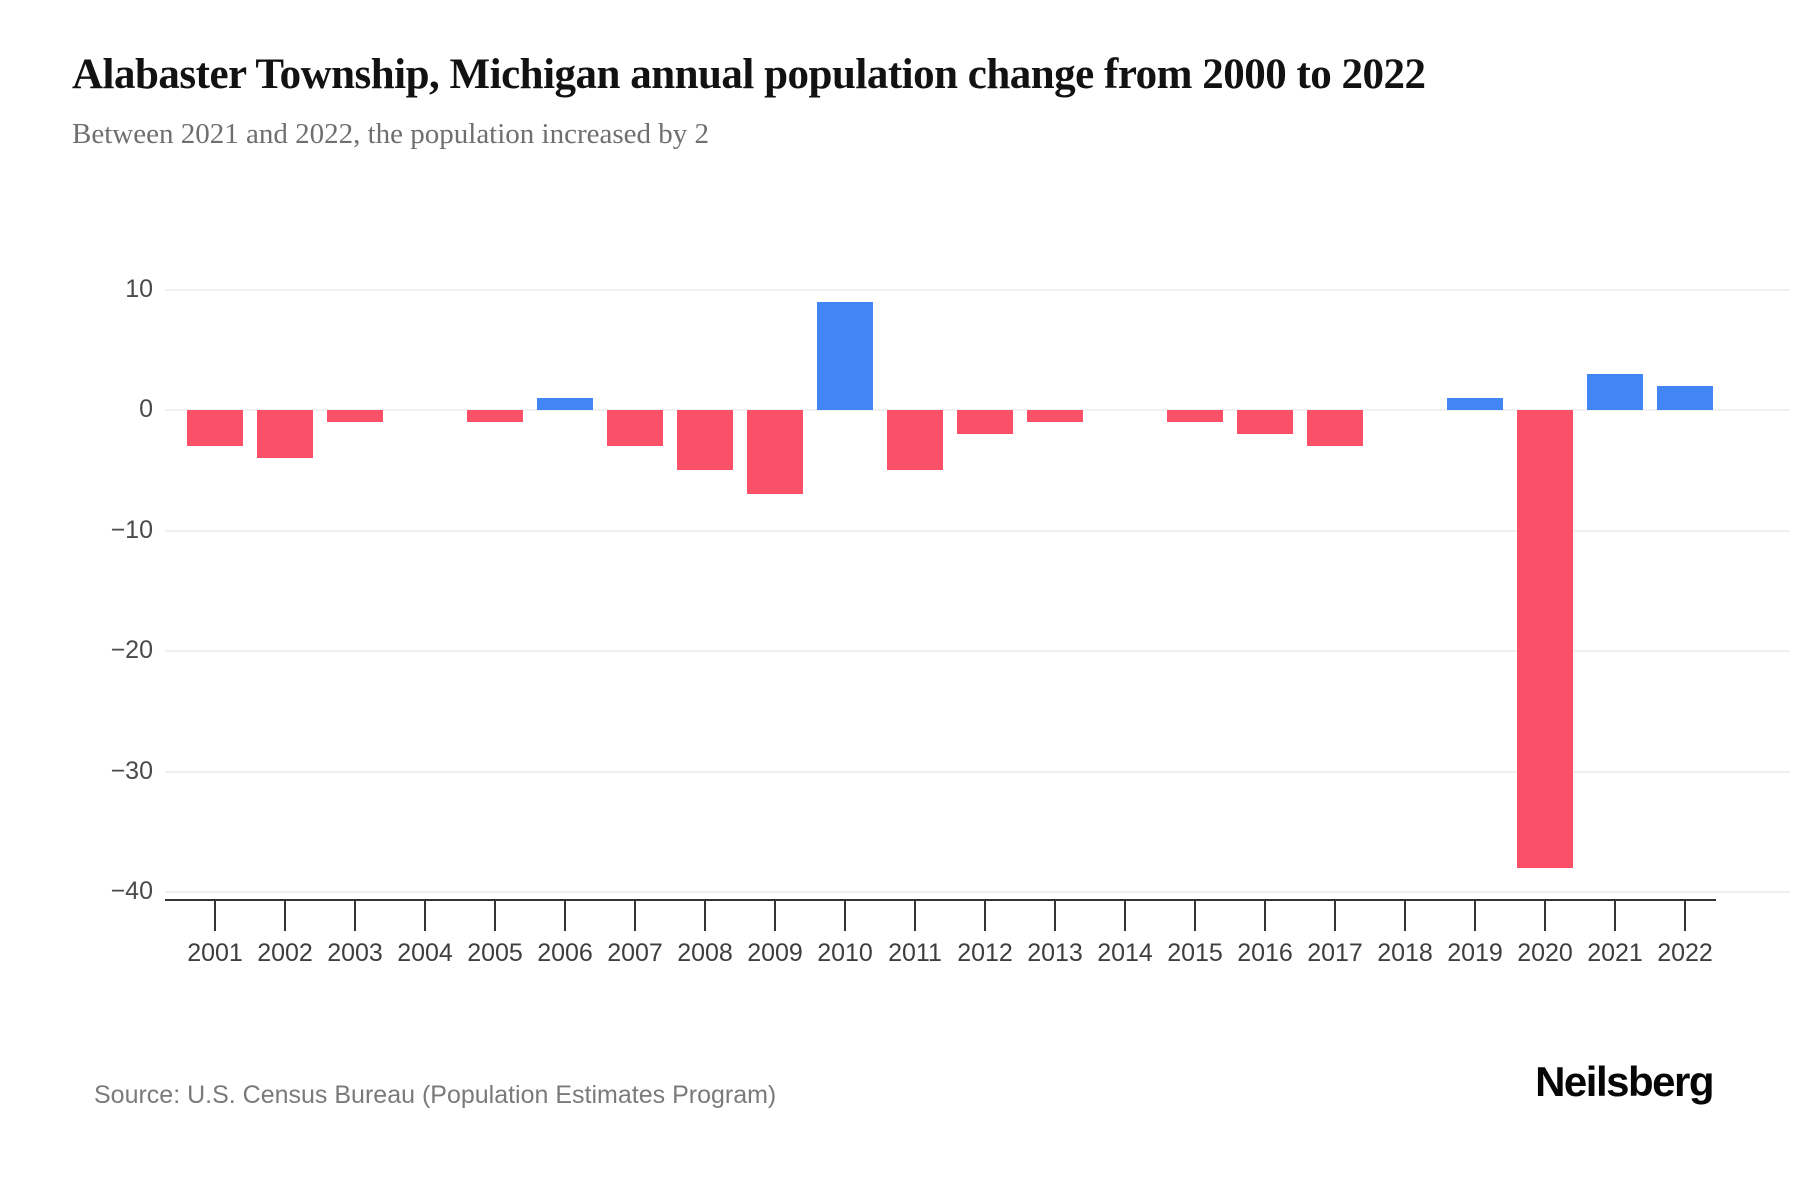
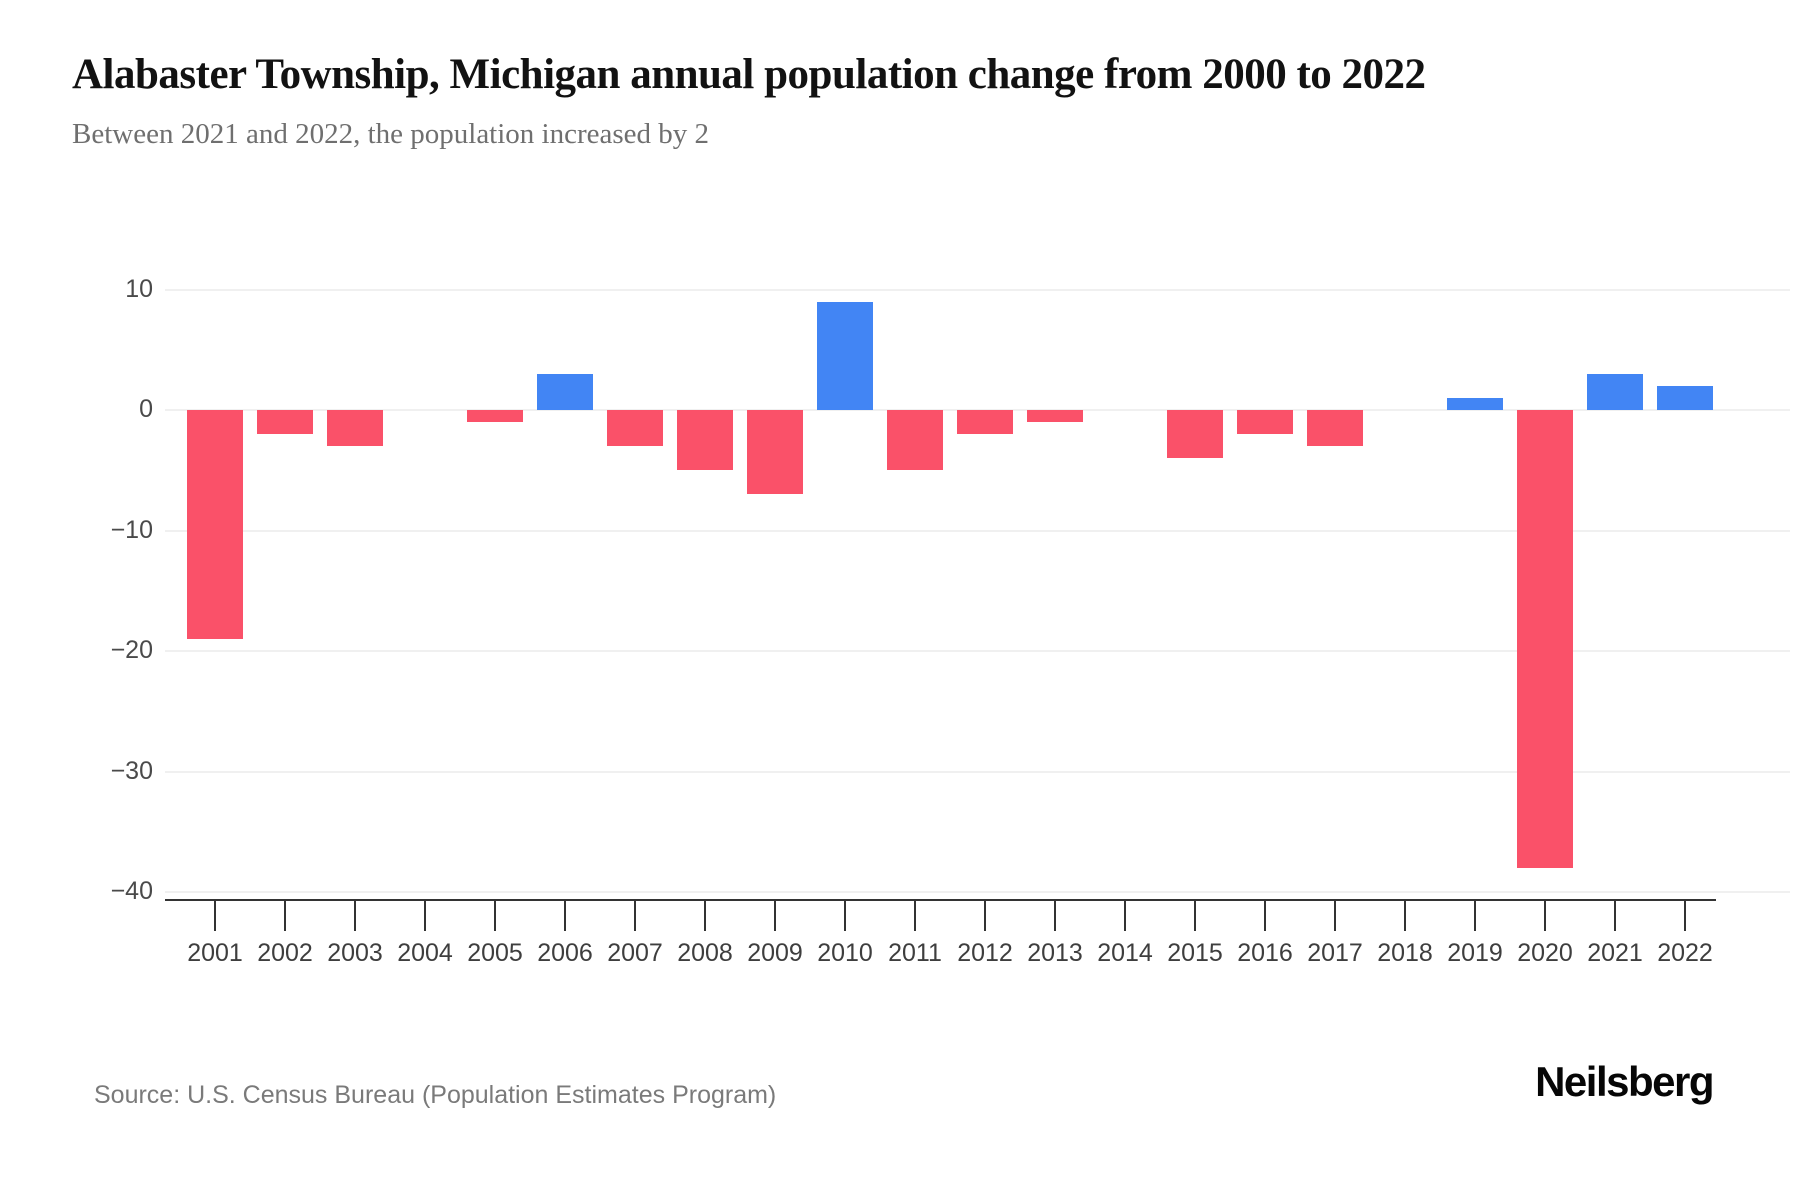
2001: -3 -> -19
2002: -4 -> -2
2003: -1 -> -3
2006: 1 -> 3
2015: -1 -> -4
